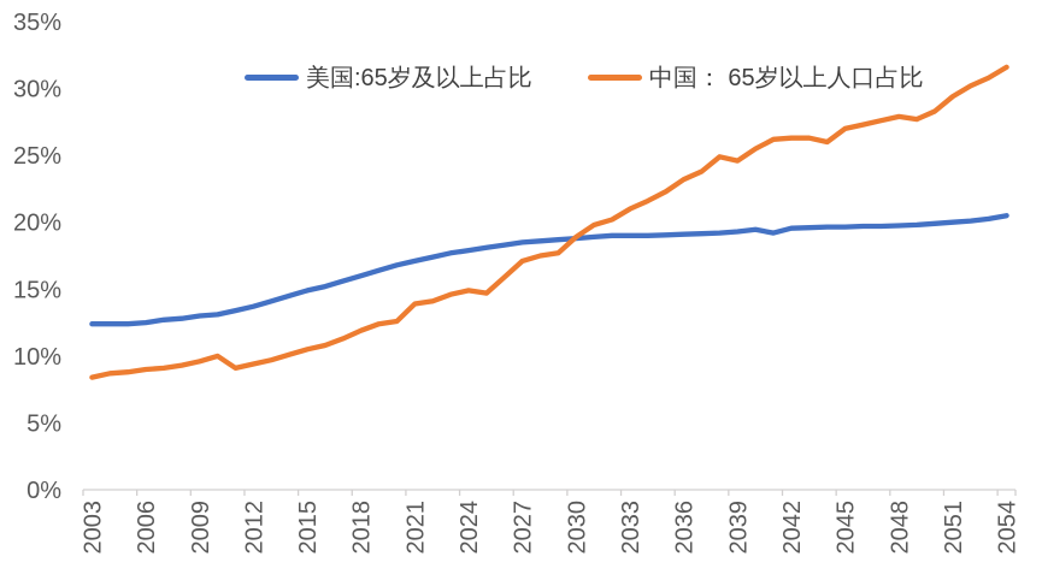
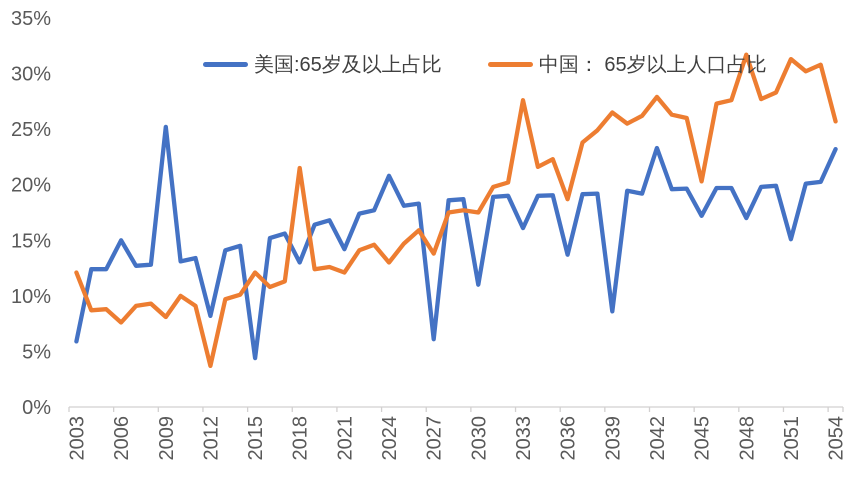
美国:65岁及以上占比/2003: 12.4% -> 5.9%
中国： 65岁以上人口占比/2003: 8.4% -> 12.1%
美国:65岁及以上占比/2006: 12.5% -> 15.0%
中国： 65岁以上人口占比/2006: 9.0% -> 7.6%
美国:65岁及以上占比/2009: 13.0% -> 25.2%
中国： 65岁以上人口占比/2009: 9.6% -> 8.1%
美国:65岁及以上占比/2012: 13.7% -> 8.2%
中国： 65岁以上人口占比/2012: 9.4% -> 3.7%
美国:65岁及以上占比/2015: 14.9% -> 4.4%
中国： 65岁以上人口占比/2015: 10.5% -> 12.1%
美国:65岁及以上占比/2018: 16.0% -> 13.0%
中国： 65岁以上人口占比/2018: 11.9% -> 21.5%
美国:65岁及以上占比/2021: 17.1% -> 14.2%
中国： 65岁以上人口占比/2021: 13.9% -> 12.1%
美国:65岁及以上占比/2024: 17.9% -> 20.8%
中国： 65岁以上人口占比/2024: 14.9% -> 13.0%
美国:65岁及以上占比/2027: 18.5% -> 6.1%
中国： 65岁以上人口占比/2027: 17.1% -> 13.8%
美国:65岁及以上占比/2030: 18.8% -> 11.0%
中国： 65岁以上人口占比/2030: 18.9% -> 17.5%
美国:65岁及以上占比/2033: 19.0% -> 16.1%
中国： 65岁以上人口占比/2033: 21.0% -> 27.6%
美国:65岁及以上占比/2036: 19.1% -> 13.7%
中国： 65岁以上人口占比/2036: 23.2% -> 18.7%
美国:65岁及以上占比/2039: 19.3% -> 8.6%
中国： 65岁以上人口占比/2039: 24.6% -> 26.5%
美国:65岁及以上占比/2042: 19.6% -> 23.3%
中国： 65岁以上人口占比/2042: 26.3% -> 27.9%
美国:65岁及以上占比/2045: 19.6% -> 17.2%
中国： 65岁以上人口占比/2045: 27.0% -> 20.3%
美国:65岁及以上占比/2048: 19.8% -> 17.0%
中国： 65岁以上人口占比/2048: 27.9% -> 31.7%
美国:65岁及以上占比/2051: 20.0% -> 15.1%
中国： 65岁以上人口占比/2051: 29.4% -> 31.3%
美国:65岁及以上占比/2054: 20.5% -> 23.2%
中国： 65岁以上人口占比/2054: 31.6% -> 25.7%
